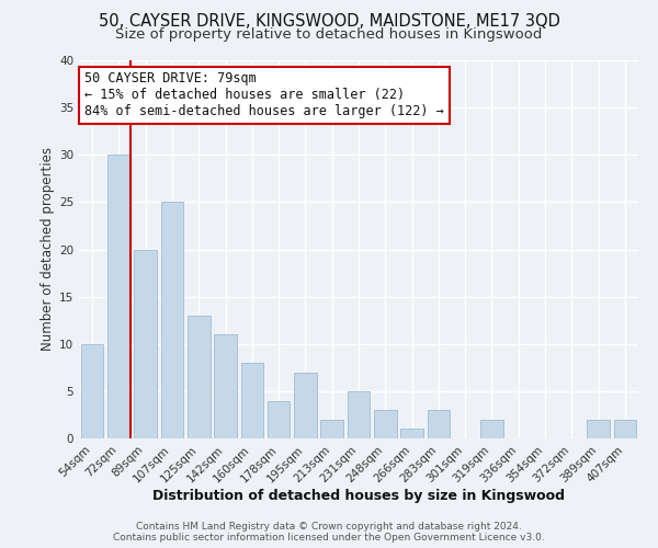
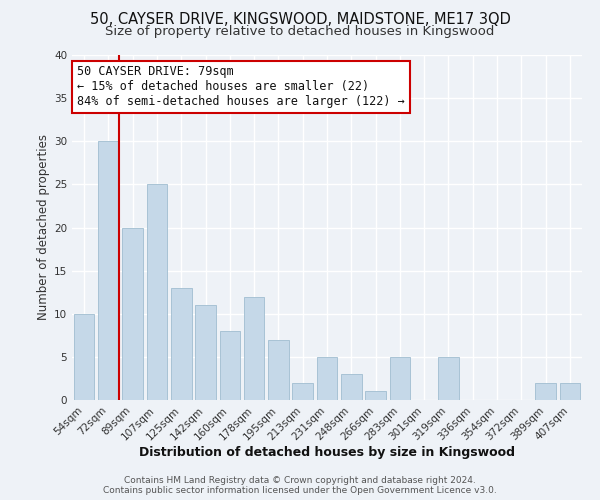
178sqm: 4 -> 12
283sqm: 3 -> 5
319sqm: 2 -> 5
